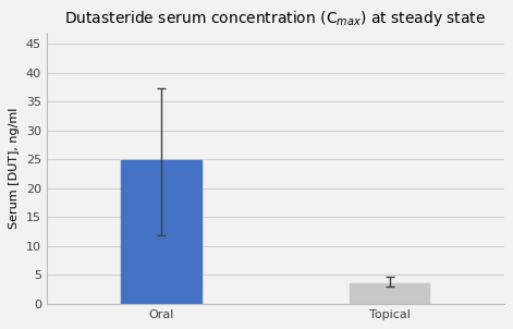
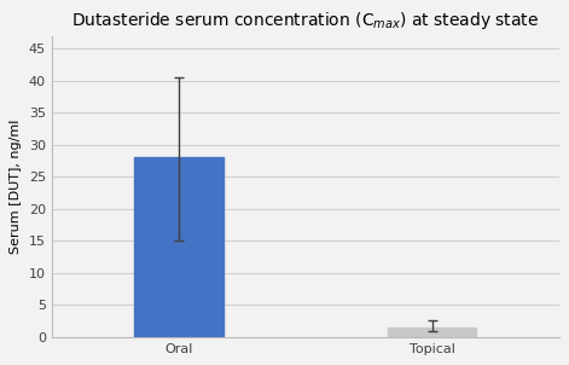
Oral: 24.8 -> 28.0
Topical: 3.6 -> 1.5
